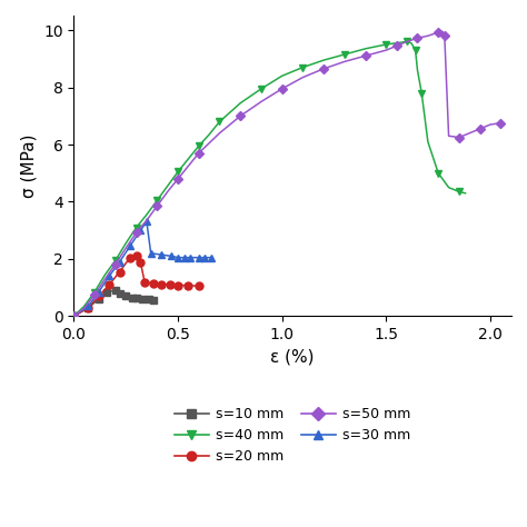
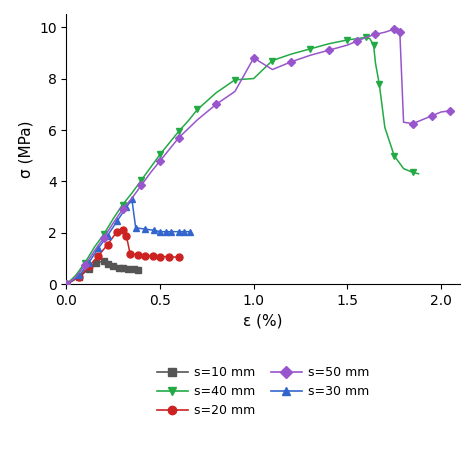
s=40 mm/1.0: 8.40 -> 8.00
s=50 mm/1.0: 7.95 -> 8.80
